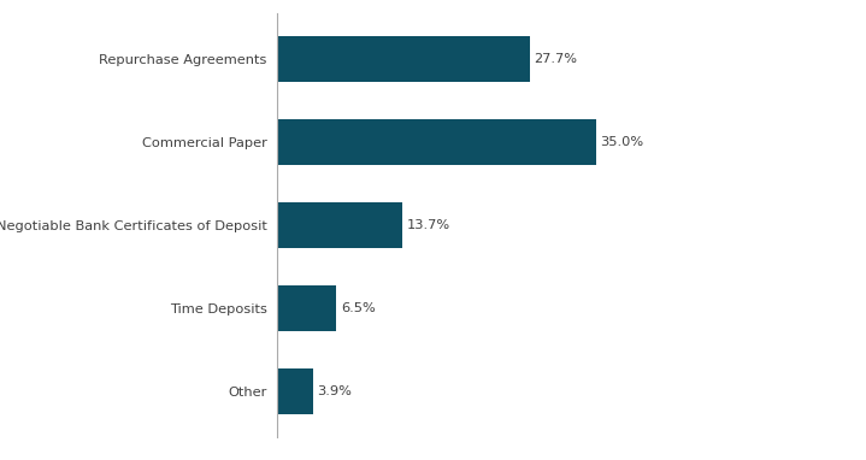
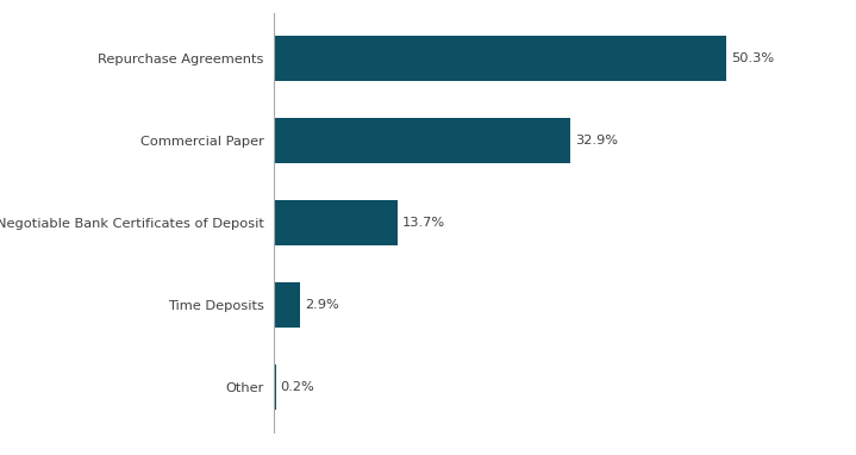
Repurchase Agreements: 27.7% -> 50.3%
Commercial Paper: 35.0% -> 32.9%
Time Deposits: 6.5% -> 2.9%
Other: 3.9% -> 0.2%
